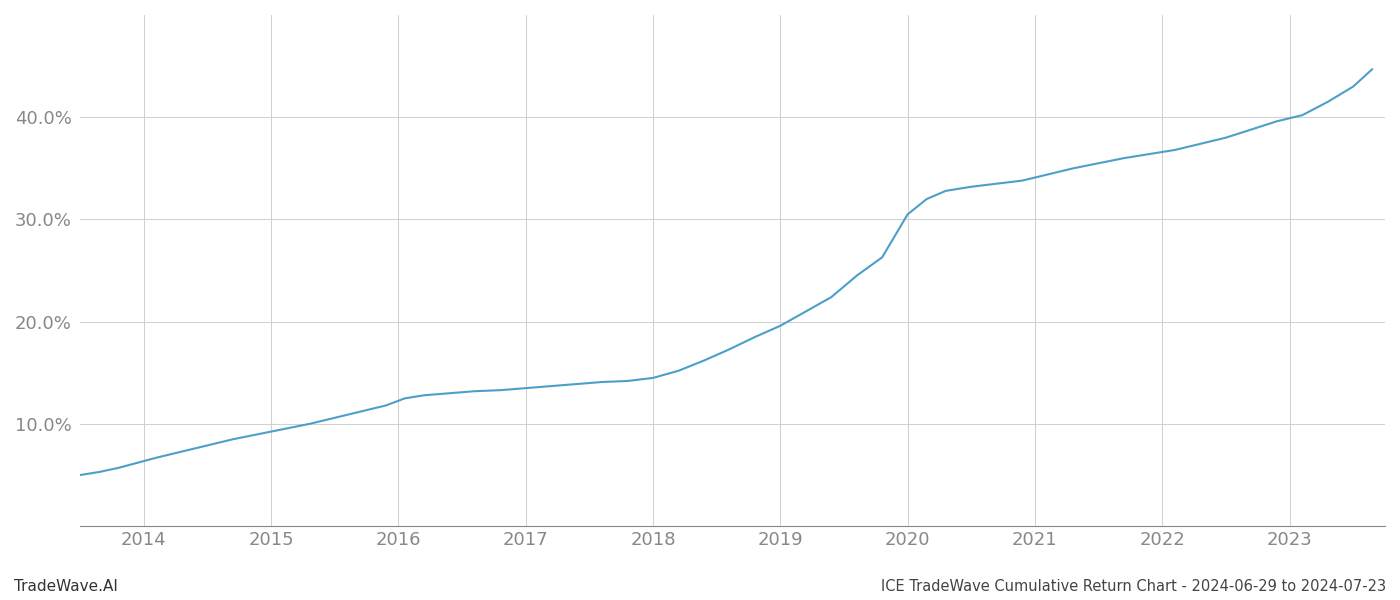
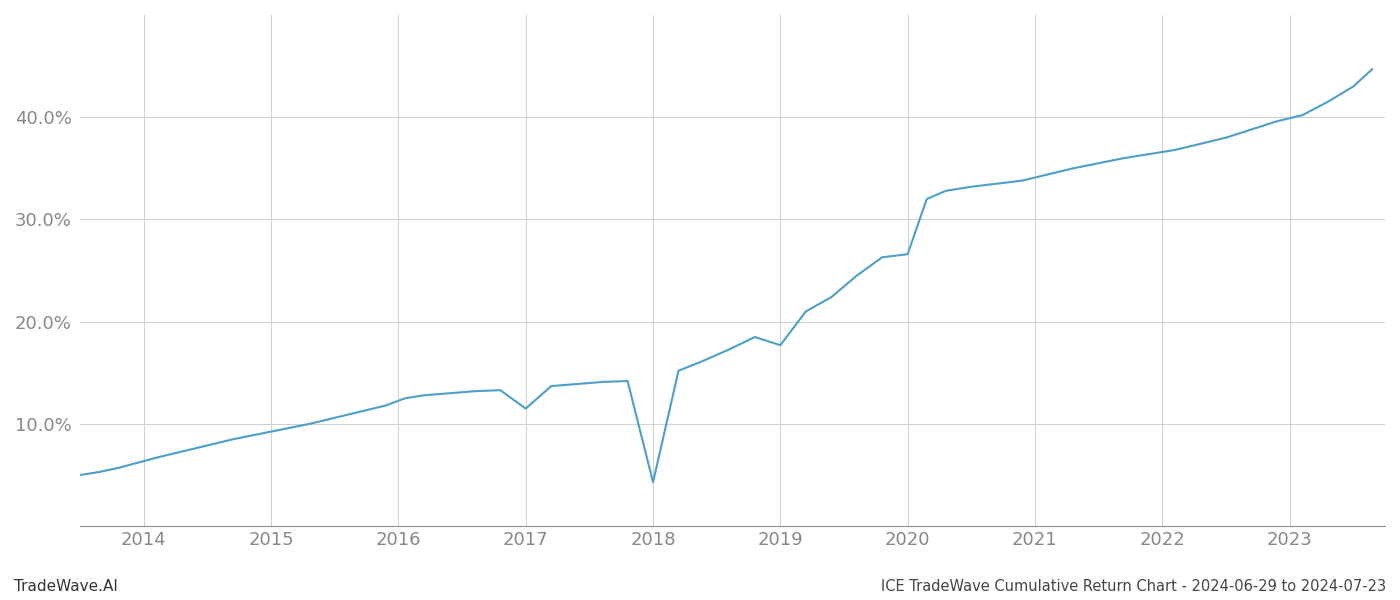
2017: 13.5% -> 11.5%
2018: 14.5% -> 4.3%
2019: 19.6% -> 17.7%
2020: 30.5% -> 26.6%
